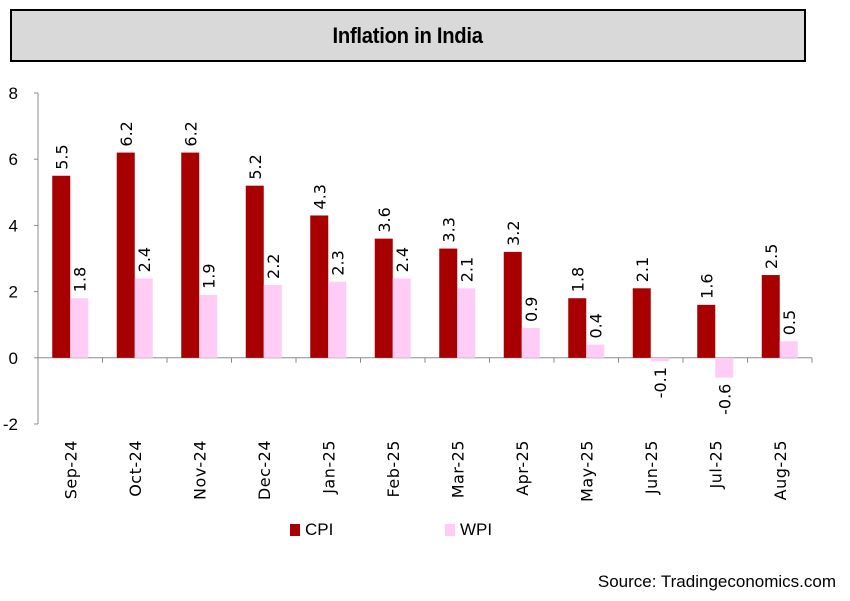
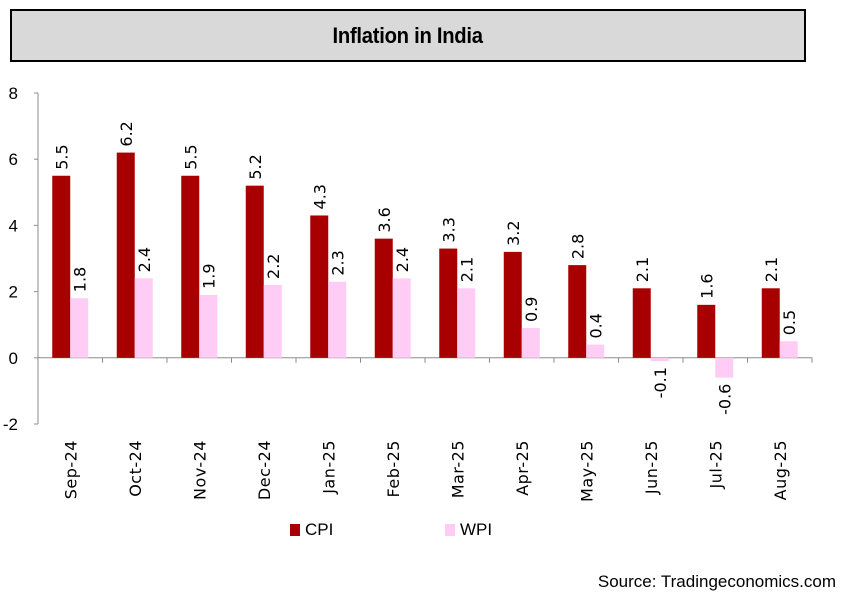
CPI/Nov-24: 6.2 -> 5.5
CPI/May-25: 1.8 -> 2.8
CPI/Aug-25: 2.5 -> 2.1
